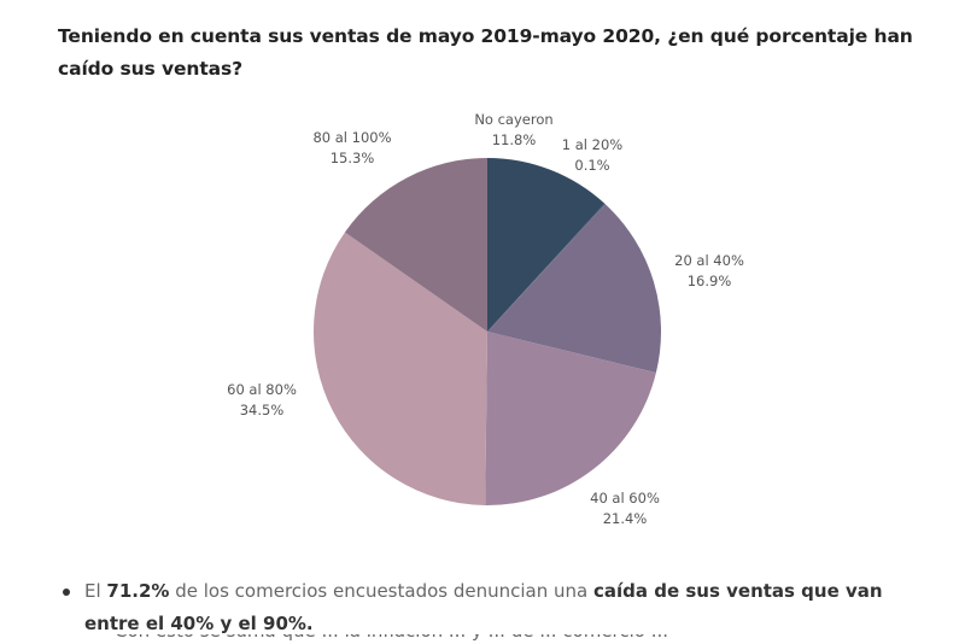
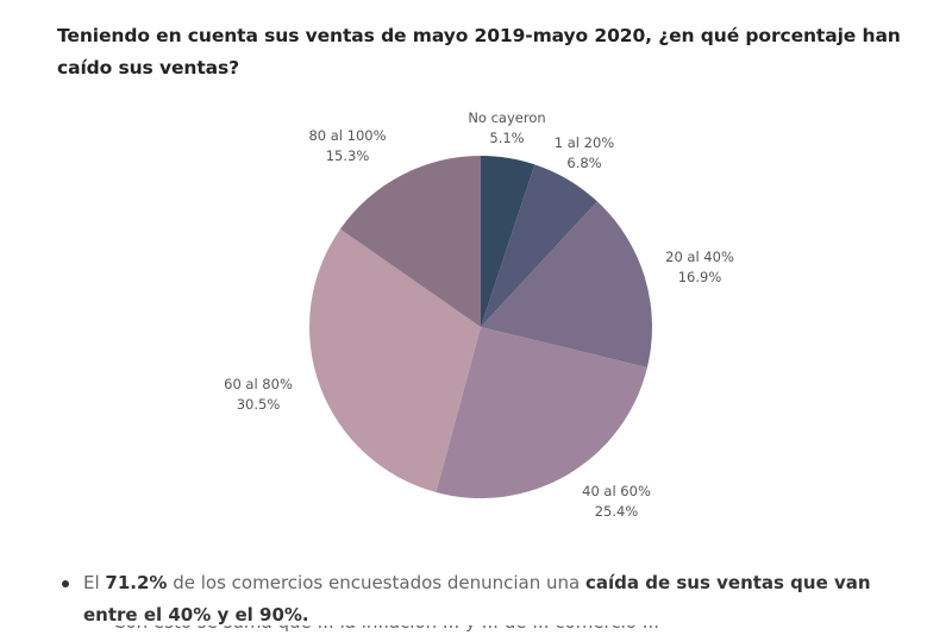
No cayeron: 11.8% -> 5.1%
1 al 20%: 0.1% -> 6.8%
40 al 60%: 21.4% -> 25.4%
60 al 80%: 34.5% -> 30.5%
